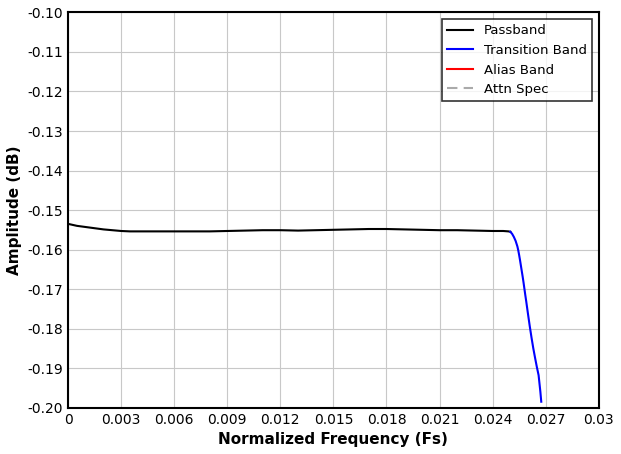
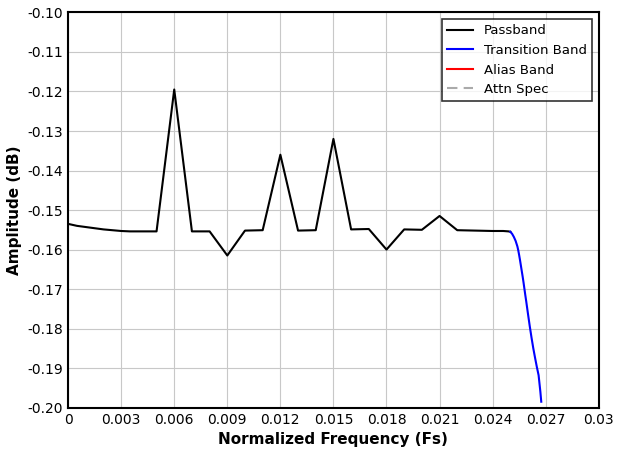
Passband/0.006: -0.1554 -> -0.1195
Passband/0.009: -0.1553 -> -0.1615
Passband/0.012: -0.1551 -> -0.1360
Passband/0.015: -0.1550 -> -0.1320
Passband/0.018: -0.1548 -> -0.1600
Passband/0.021: -0.1551 -> -0.1515
